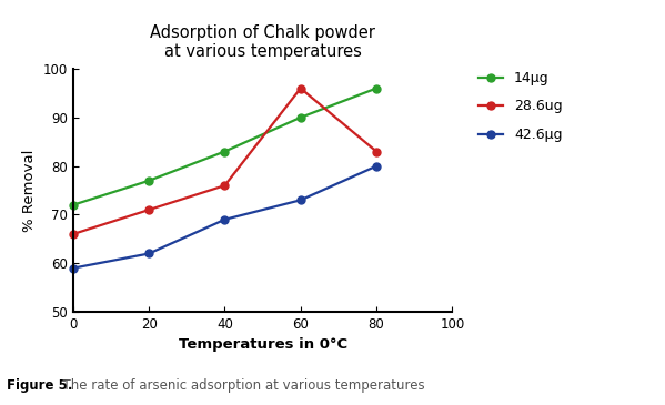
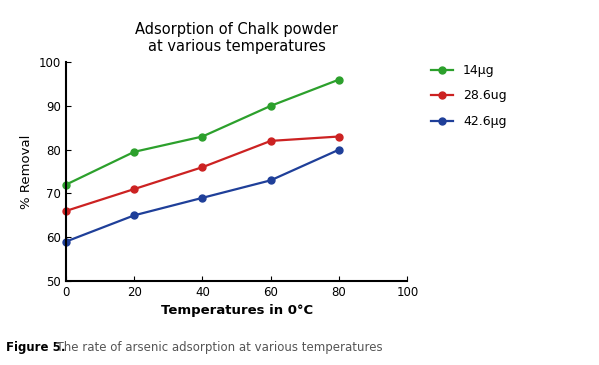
14μg/20: 77.0 -> 79.5
42.6μg/20: 62 -> 65
28.6ug/60: 96 -> 82
